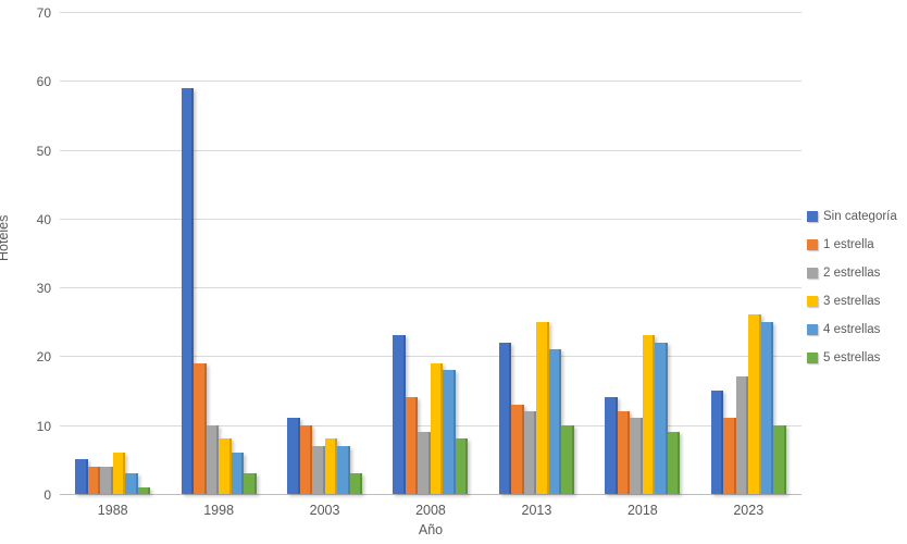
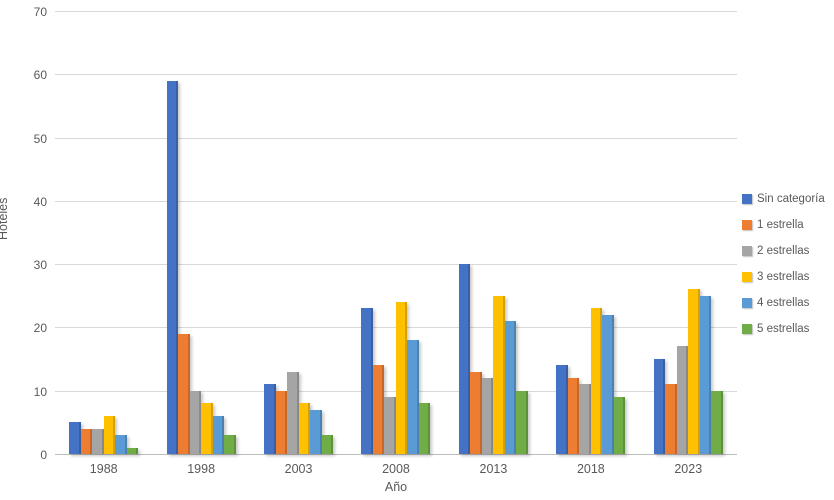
2 estrellas/2003: 7 -> 13
3 estrellas/2008: 19 -> 24
Sin categoría/2013: 22 -> 30
